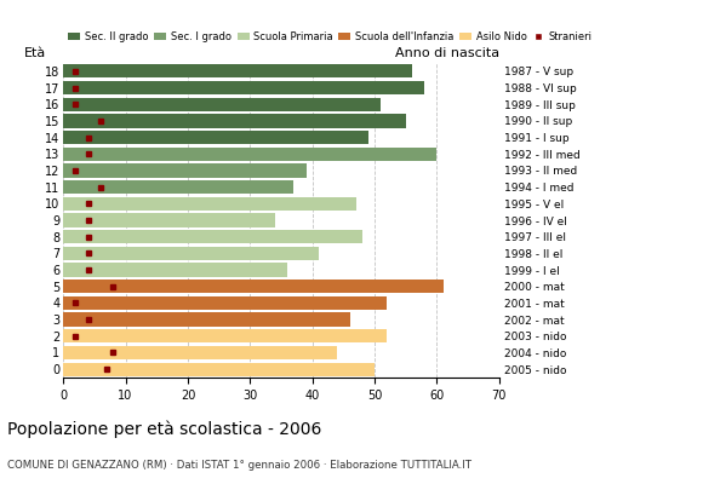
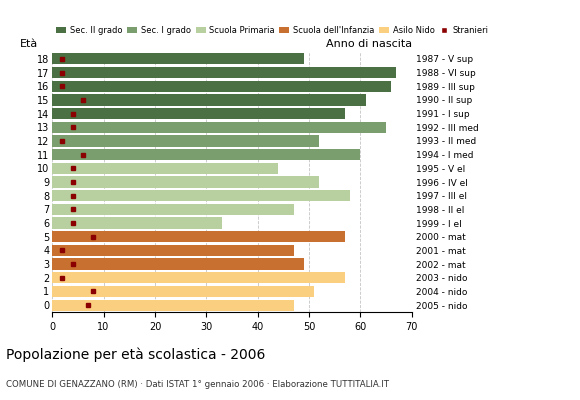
18: 56 -> 49
17: 58 -> 67
16: 51 -> 66
15: 55 -> 61
14: 49 -> 57
13: 60 -> 65
12: 39 -> 52
11: 37 -> 60
10: 47 -> 44
9: 34 -> 52
8: 48 -> 58
7: 41 -> 47
6: 36 -> 33
5: 61 -> 57
4: 52 -> 47
3: 46 -> 49
2: 52 -> 57
1: 44 -> 51
0: 50 -> 47
